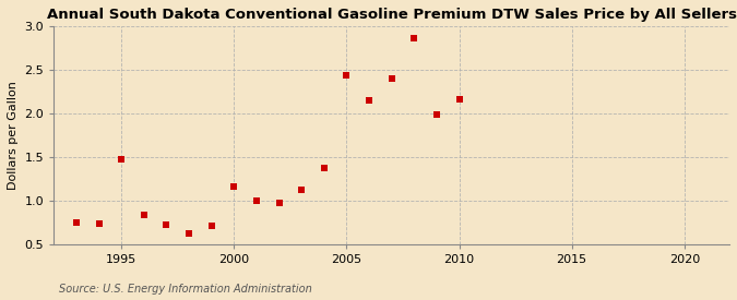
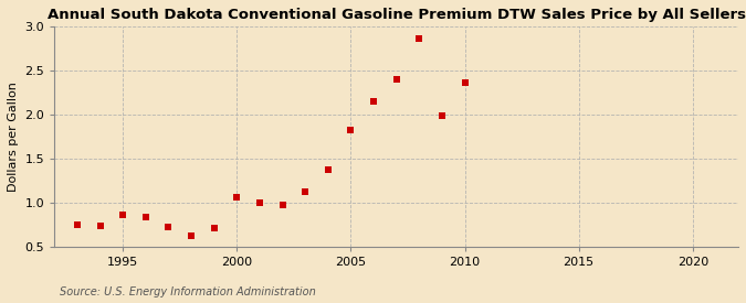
1995: 1.48 -> 0.87
2000: 1.16 -> 1.06
2005: 2.44 -> 1.83
2010: 2.16 -> 2.36
